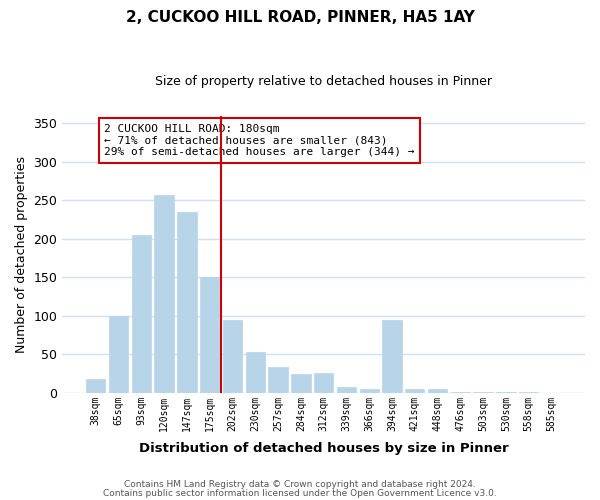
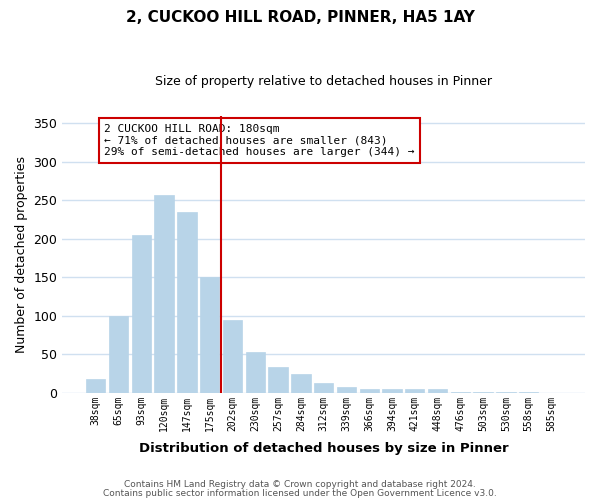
312sqm: 26 -> 13
394sqm: 94 -> 5
